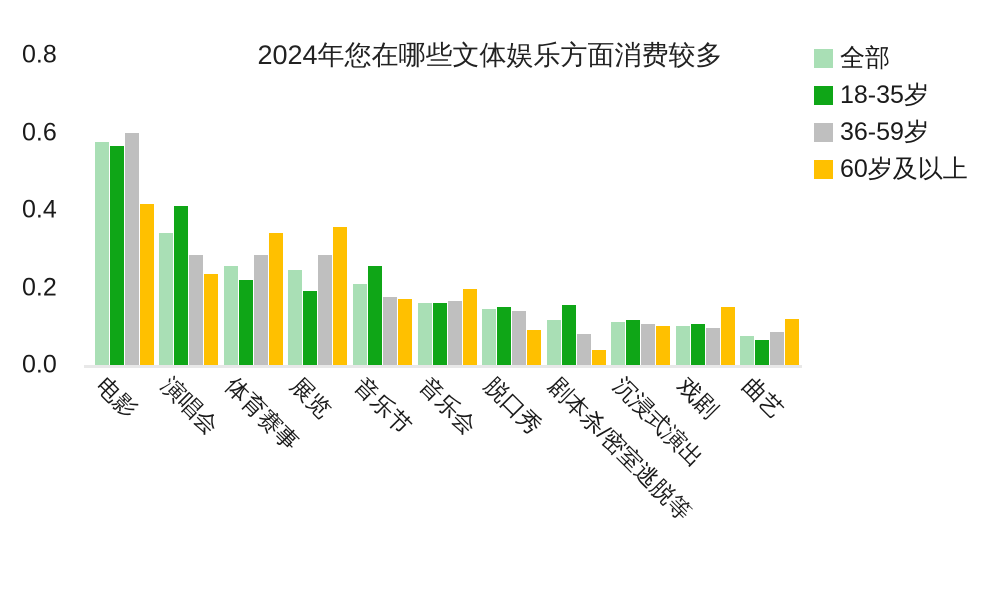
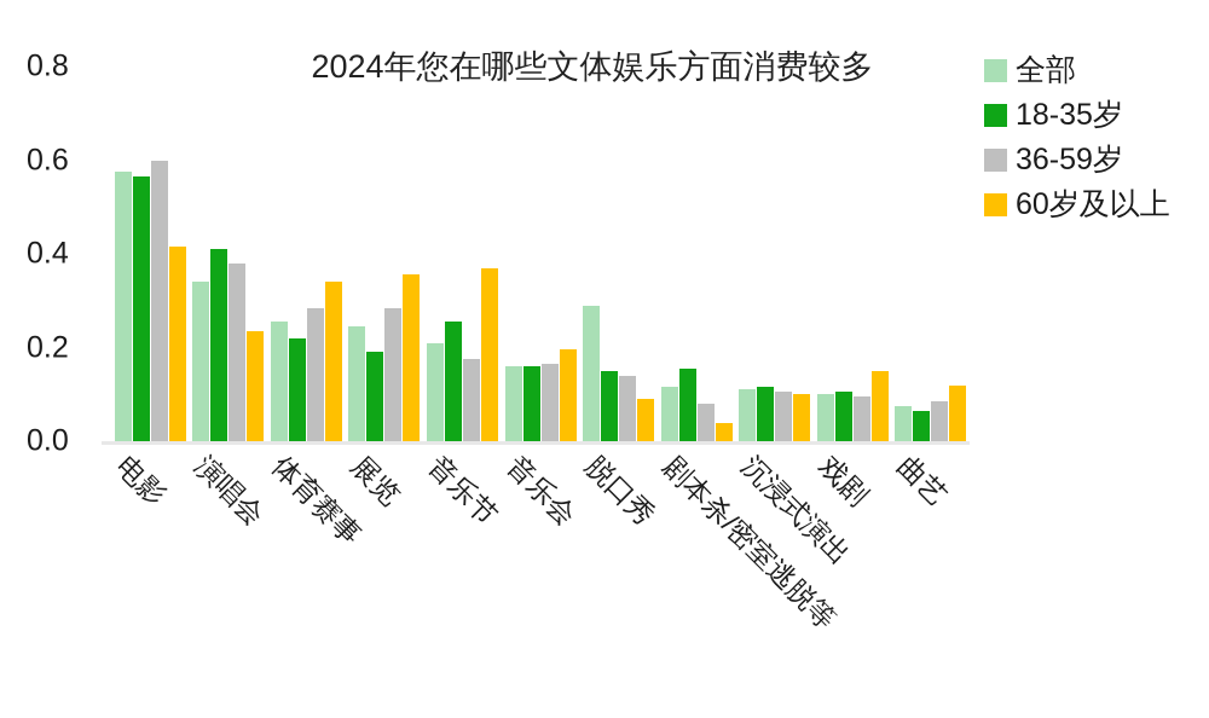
36-59岁/演唱会: 0.28 -> 0.38
60岁及以上/音乐节: 0.17 -> 0.37
全部/脱口秀: 0.14 -> 0.29
